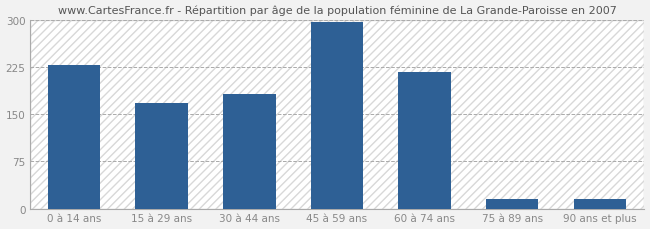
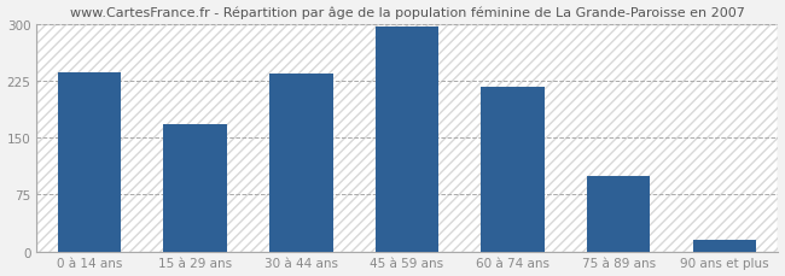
0 à 14 ans: 228 -> 237
30 à 44 ans: 182 -> 234
75 à 89 ans: 16 -> 100
